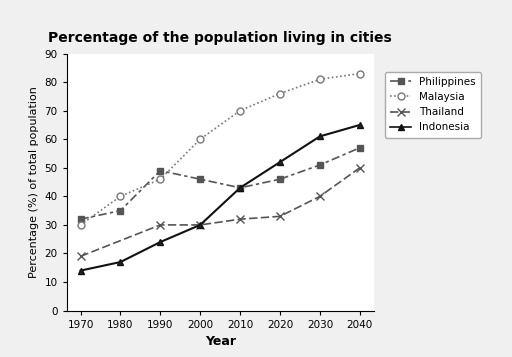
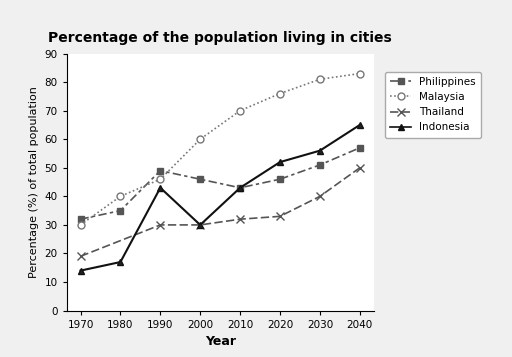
Indonesia/1990: 24 -> 43
Indonesia/2030: 61 -> 56
